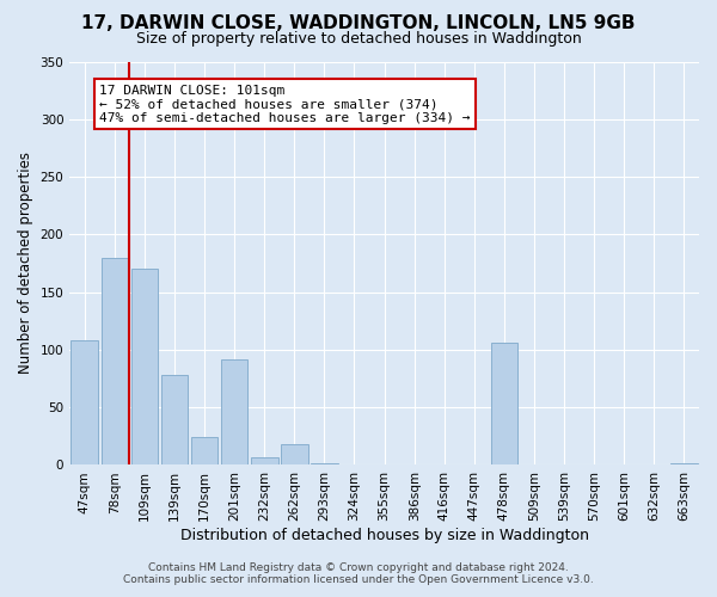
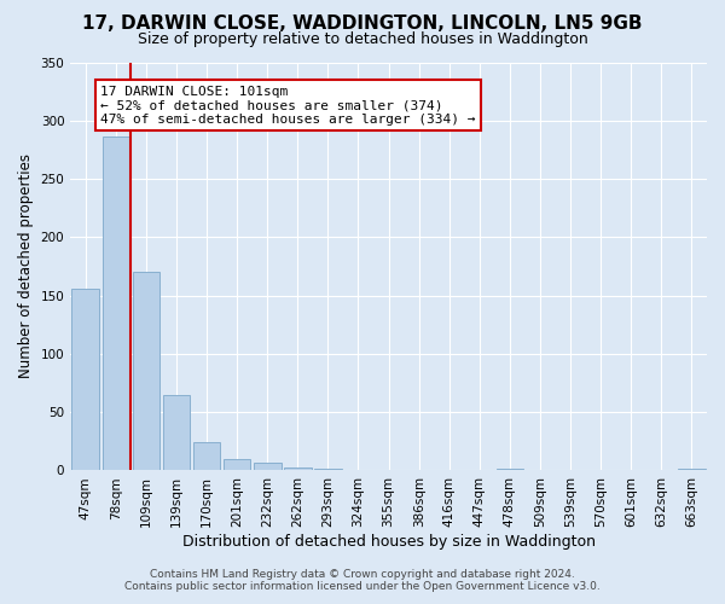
47sqm: 108 -> 156
78sqm: 180 -> 286
139sqm: 78 -> 65
201sqm: 92 -> 10
262sqm: 18 -> 3
478sqm: 106 -> 1
